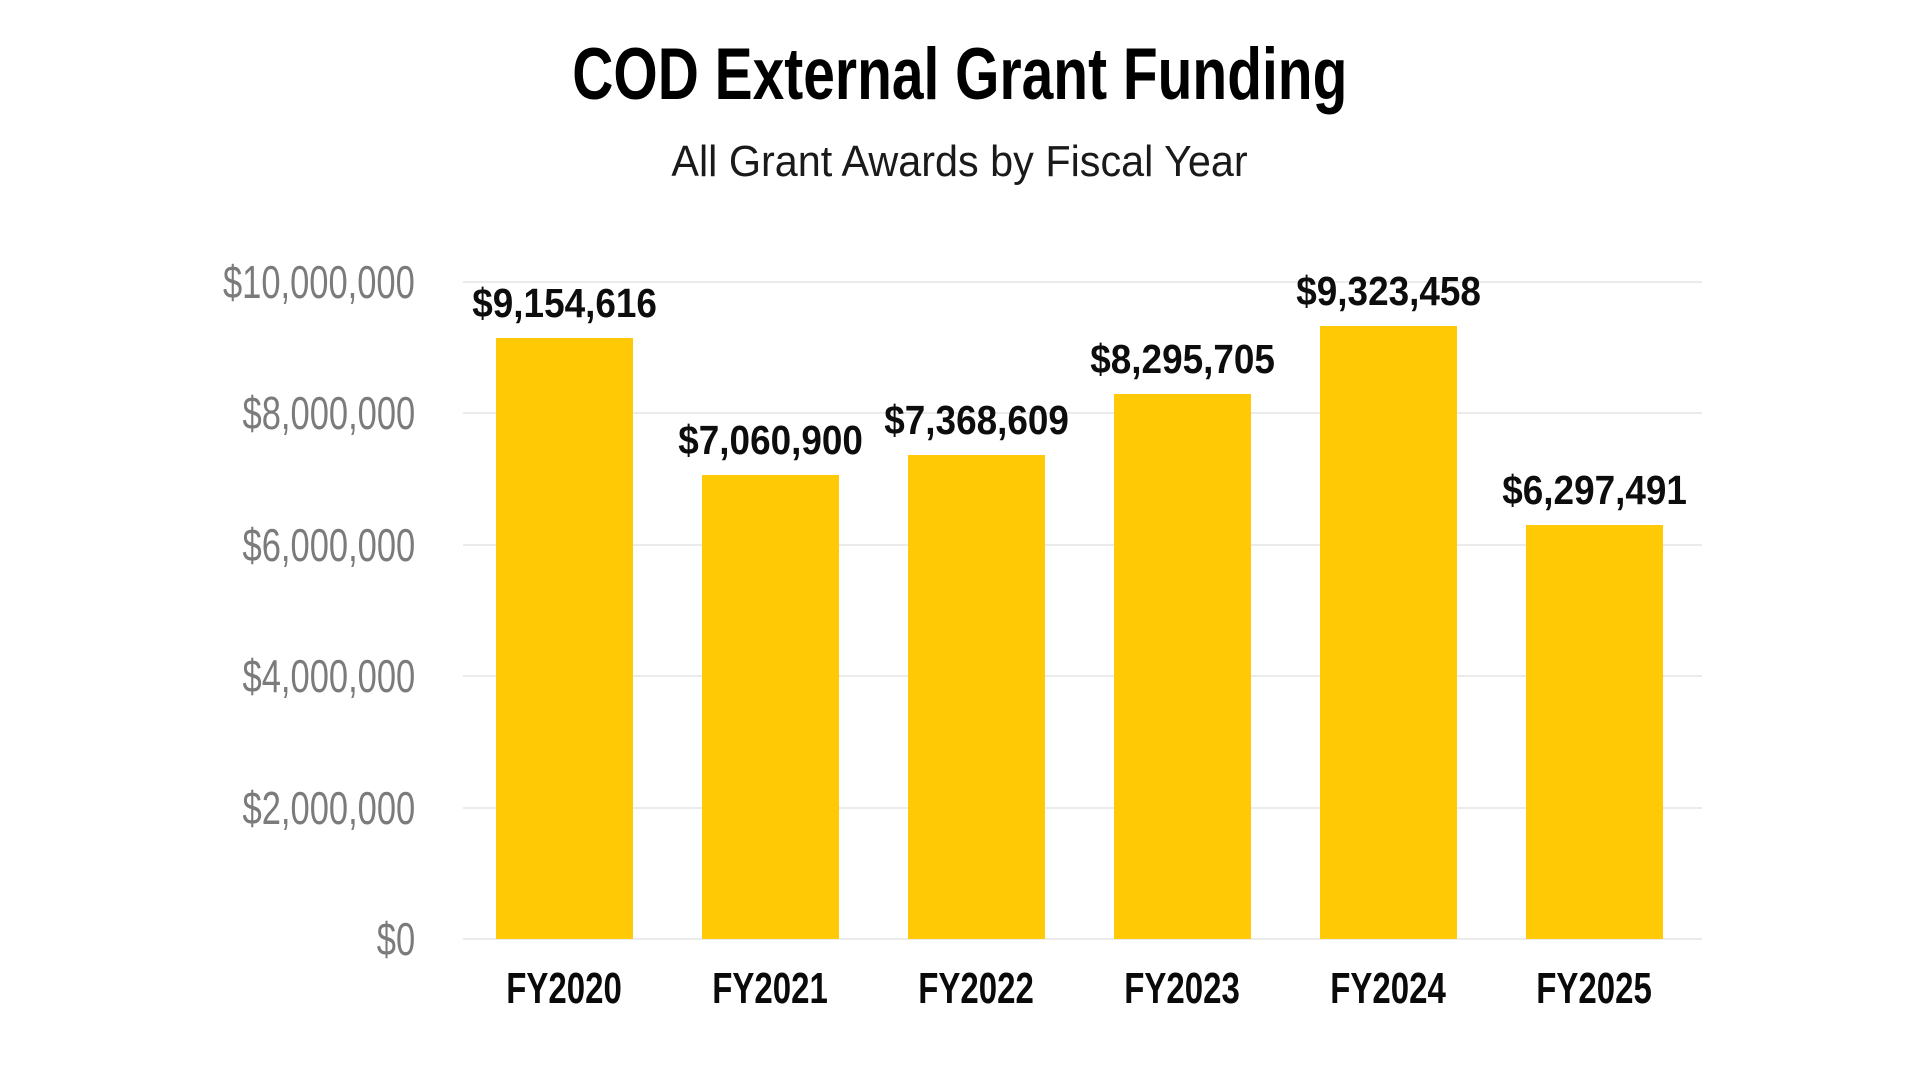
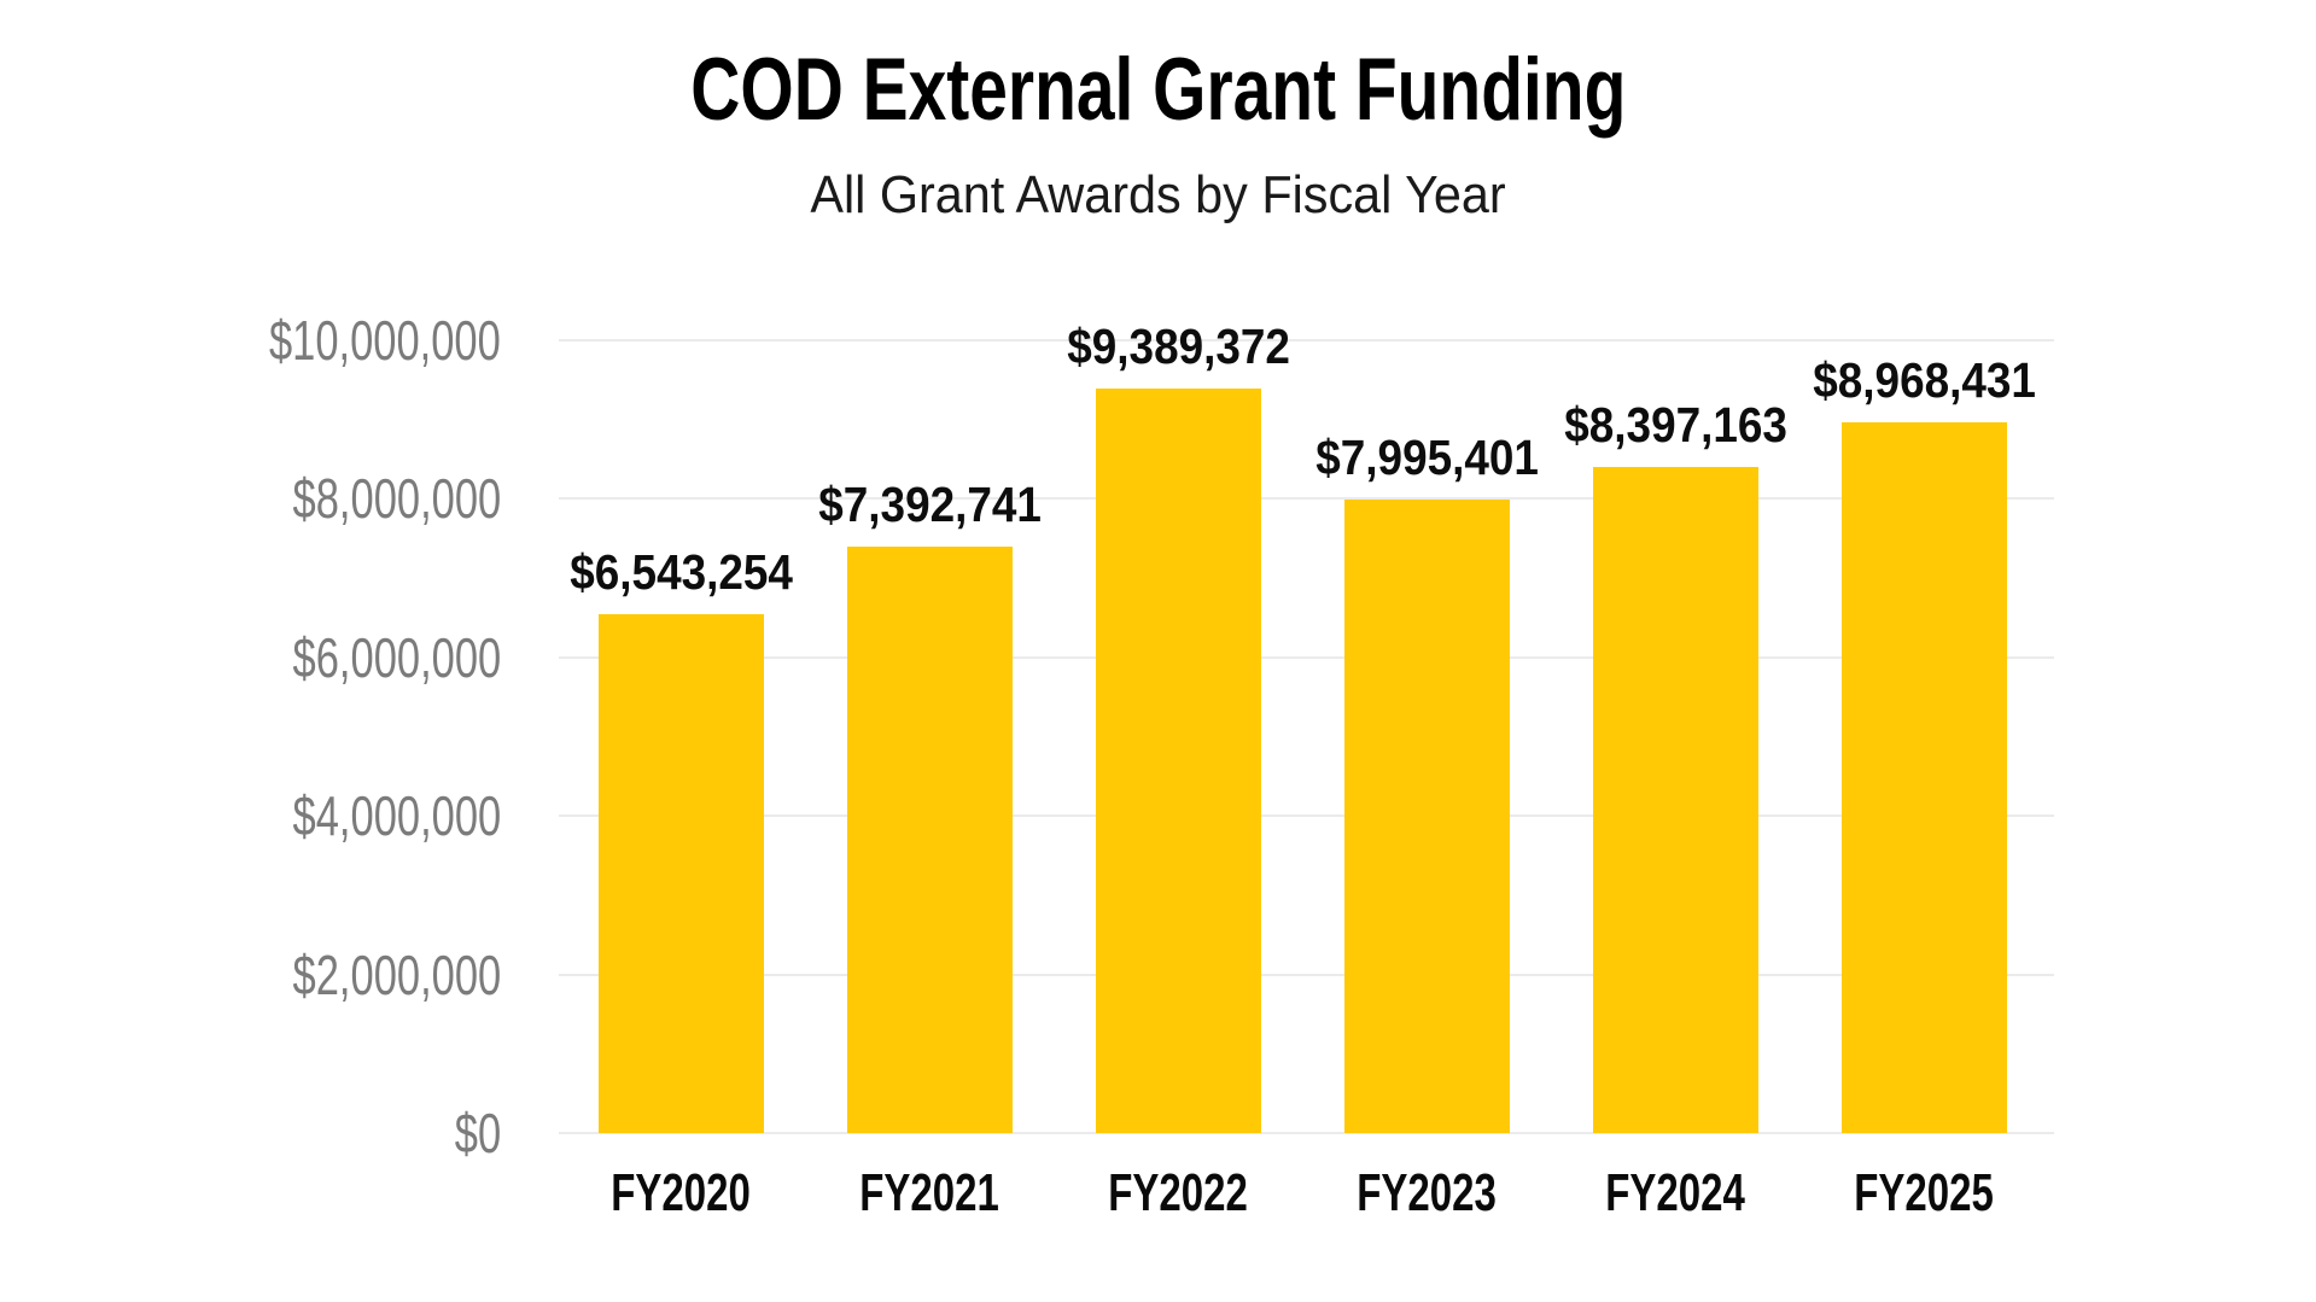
FY2020: $9,154,616 -> $6,543,254
FY2021: $7,060,900 -> $7,392,741
FY2022: $7,368,609 -> $9,389,372
FY2023: $8,295,705 -> $7,995,401
FY2024: $9,323,458 -> $8,397,163
FY2025: $6,297,491 -> $8,968,431
